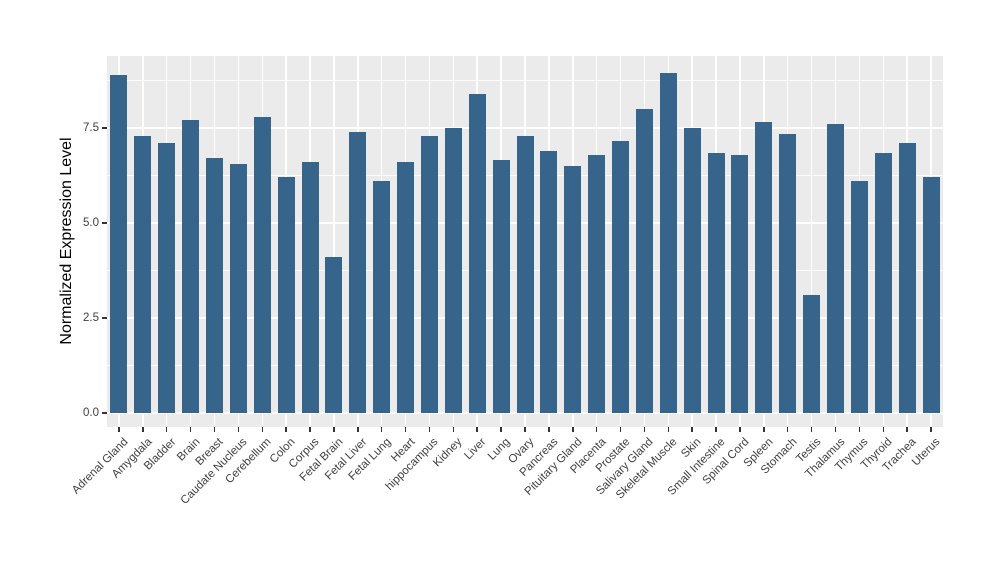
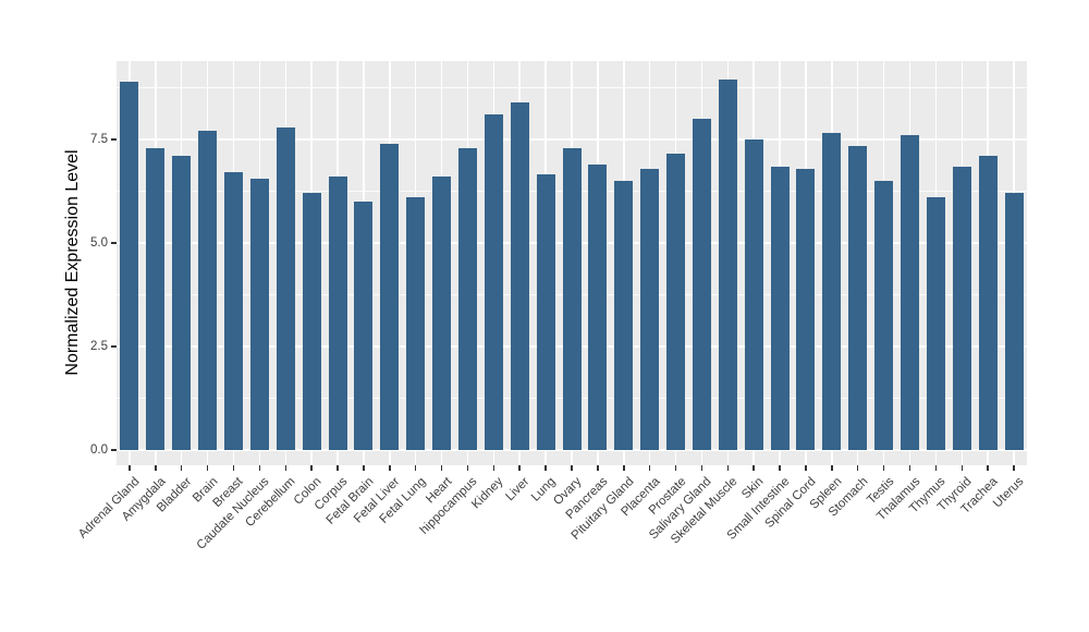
Fetal Brain: 4.1 -> 6.0
Kidney: 7.5 -> 8.1
Testis: 3.1 -> 6.5
